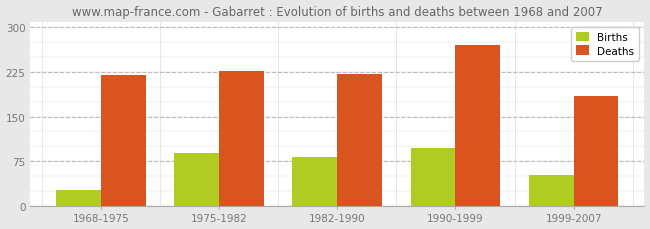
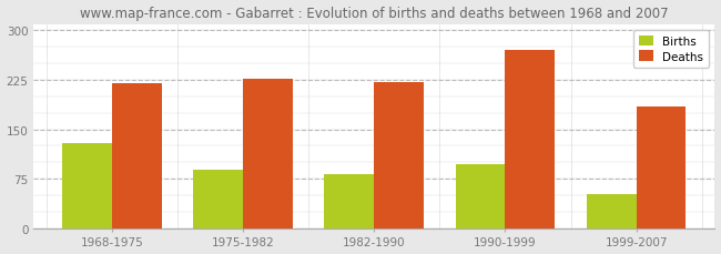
Births/1968-1975: 26 -> 130
